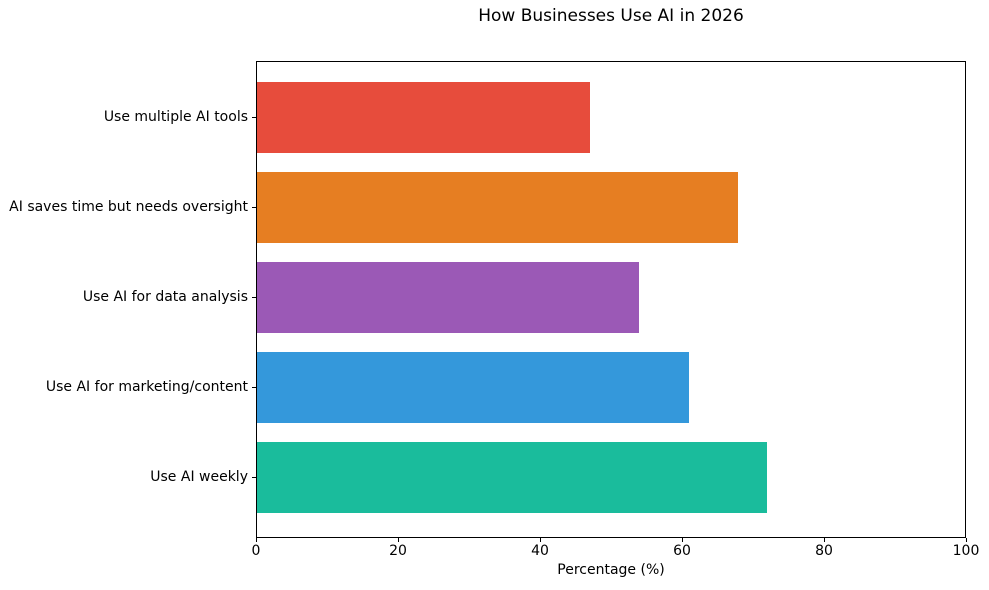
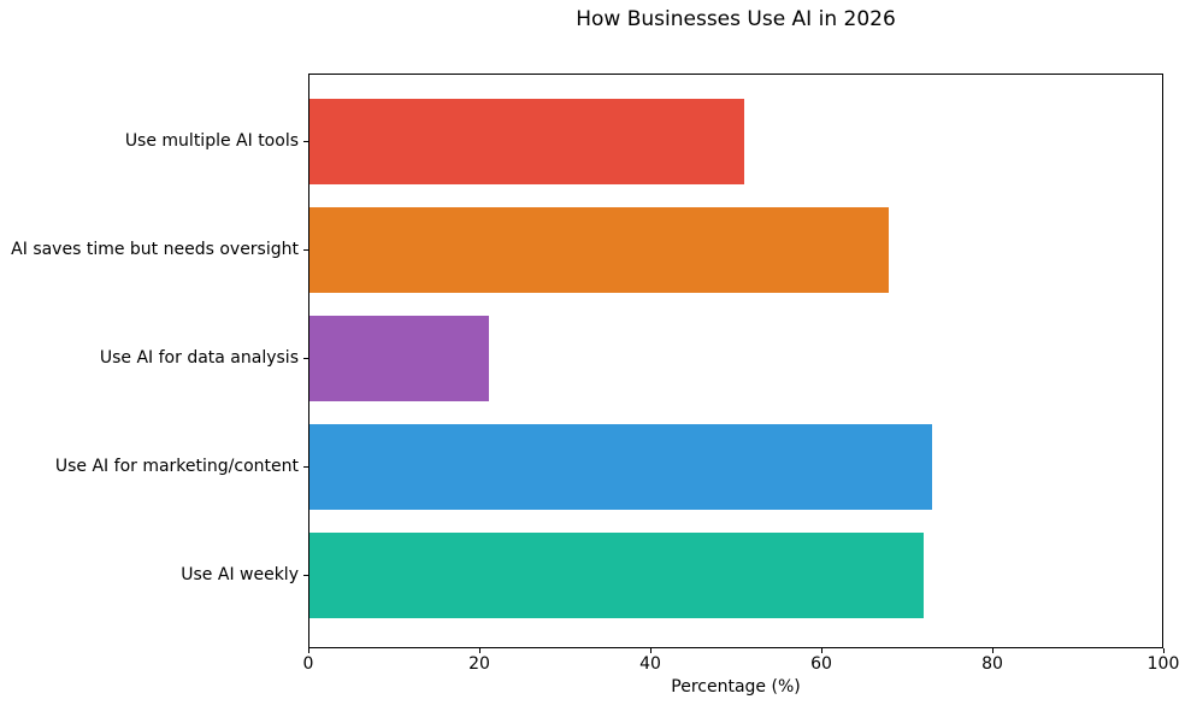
Use multiple AI tools: 47 -> 51
Use AI for data analysis: 54 -> 21
Use AI for marketing/content: 61 -> 73
